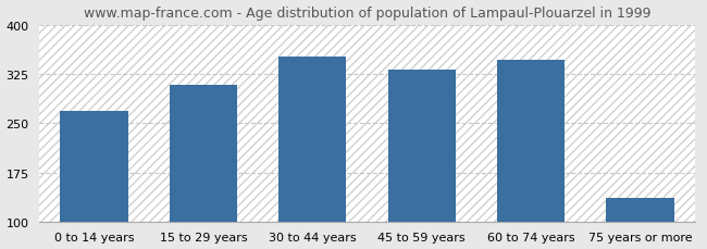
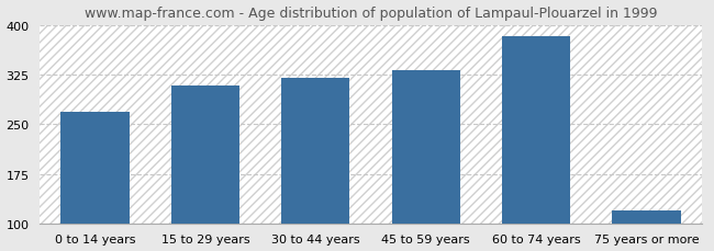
30 to 44 years: 352 -> 320
60 to 74 years: 346 -> 383
75 years or more: 136 -> 120
